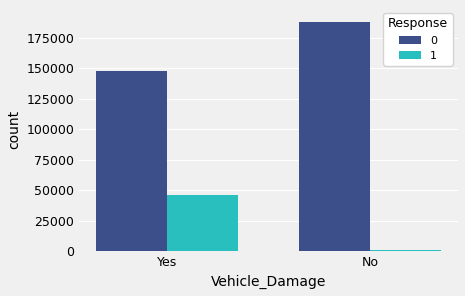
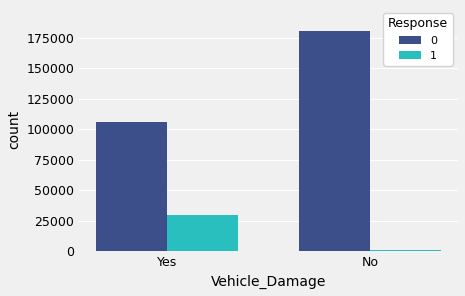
0/Yes: 148000 -> 106000
1/Yes: 46000 -> 30000
0/No: 188000 -> 180000
